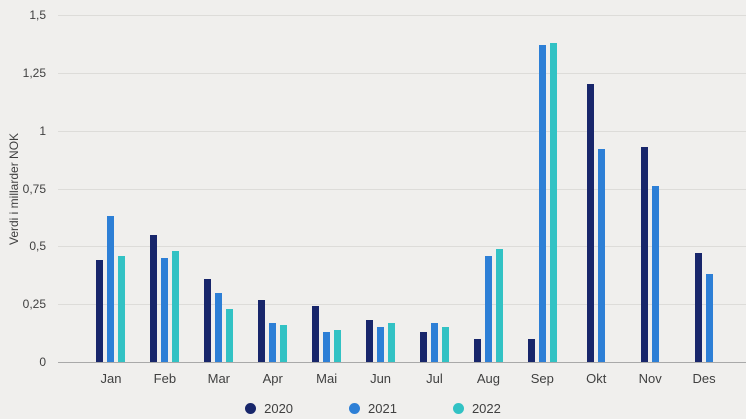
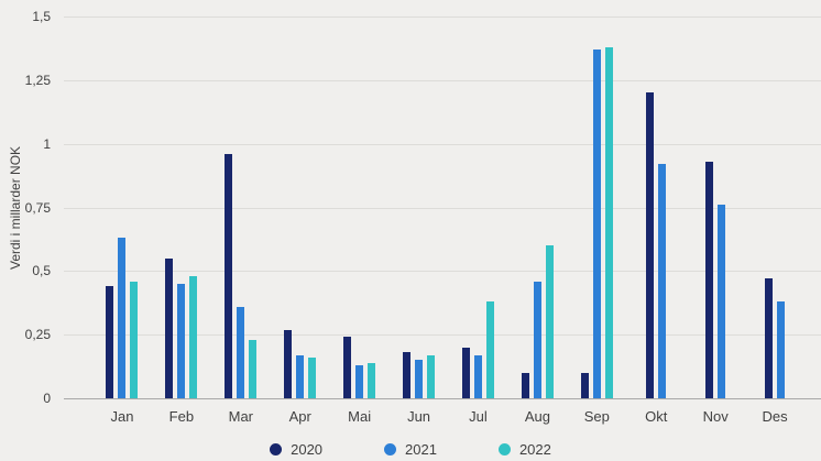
2020/Mar: 0,36 -> 0,96
2021/Mar: 0,30 -> 0,36
2020/Jul: 0,13 -> 0,20
2022/Jul: 0,15 -> 0,38
2022/Aug: 0,49 -> 0,60
